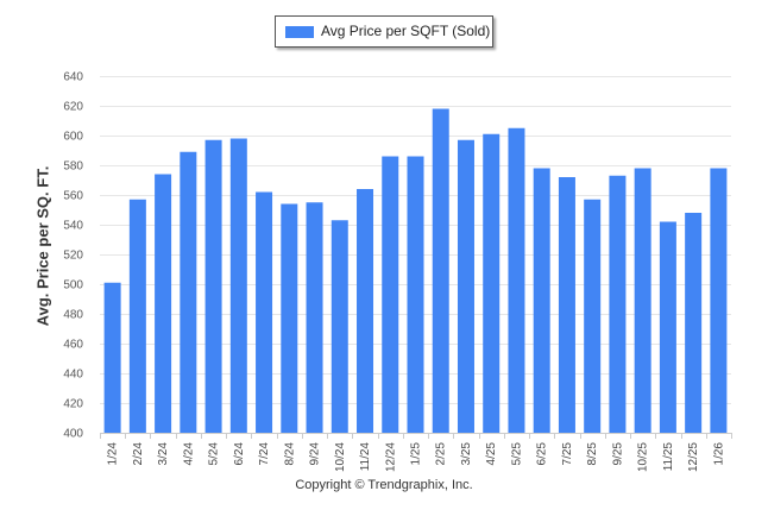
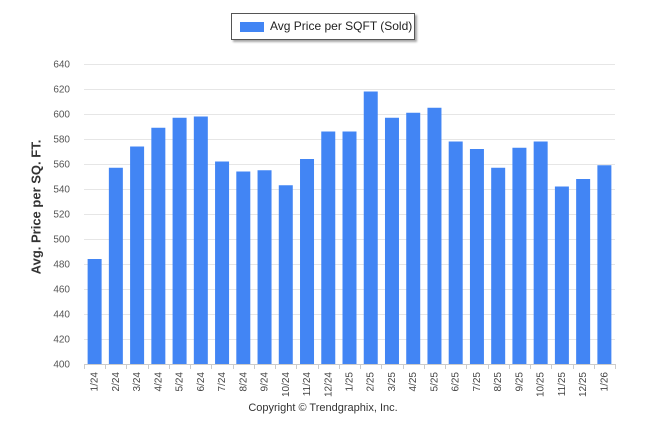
1/24: 501 -> 484
1/26: 578 -> 559
